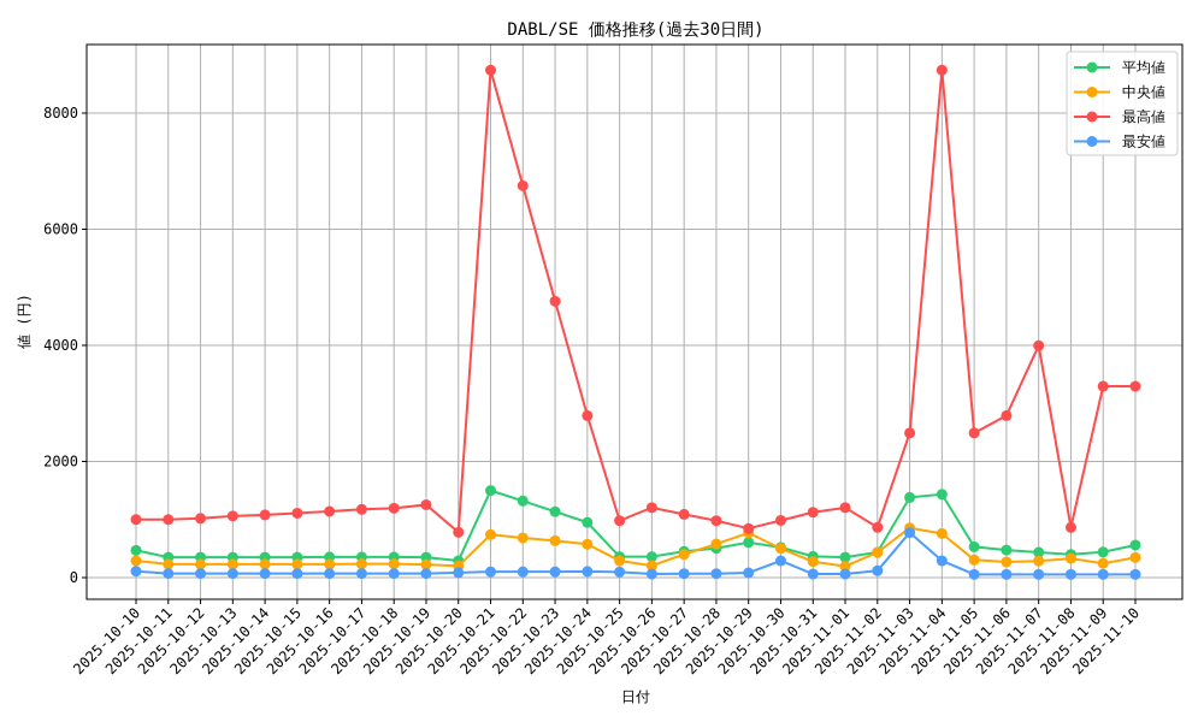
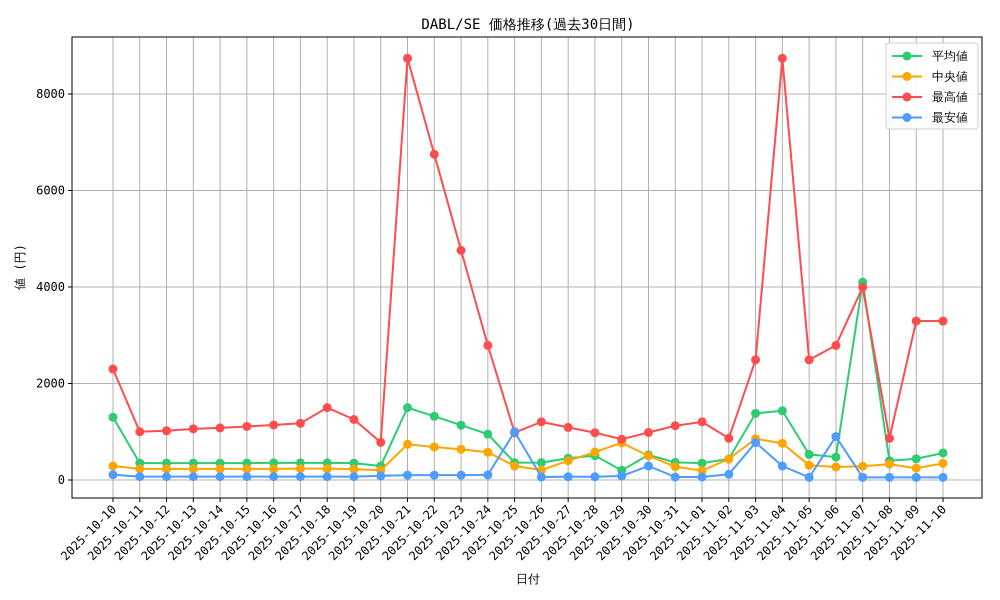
平均値/2025-10-10: 500 -> 1300
最高値/2025-10-10: 1000 -> 2300
最高値/2025-10-18: 1200 -> 1500
最安値/2025-10-25: 100 -> 1000
平均値/2025-10-29: 600 -> 200
最安値/2025-11-06: 100 -> 900
平均値/2025-11-07: 400 -> 4100
